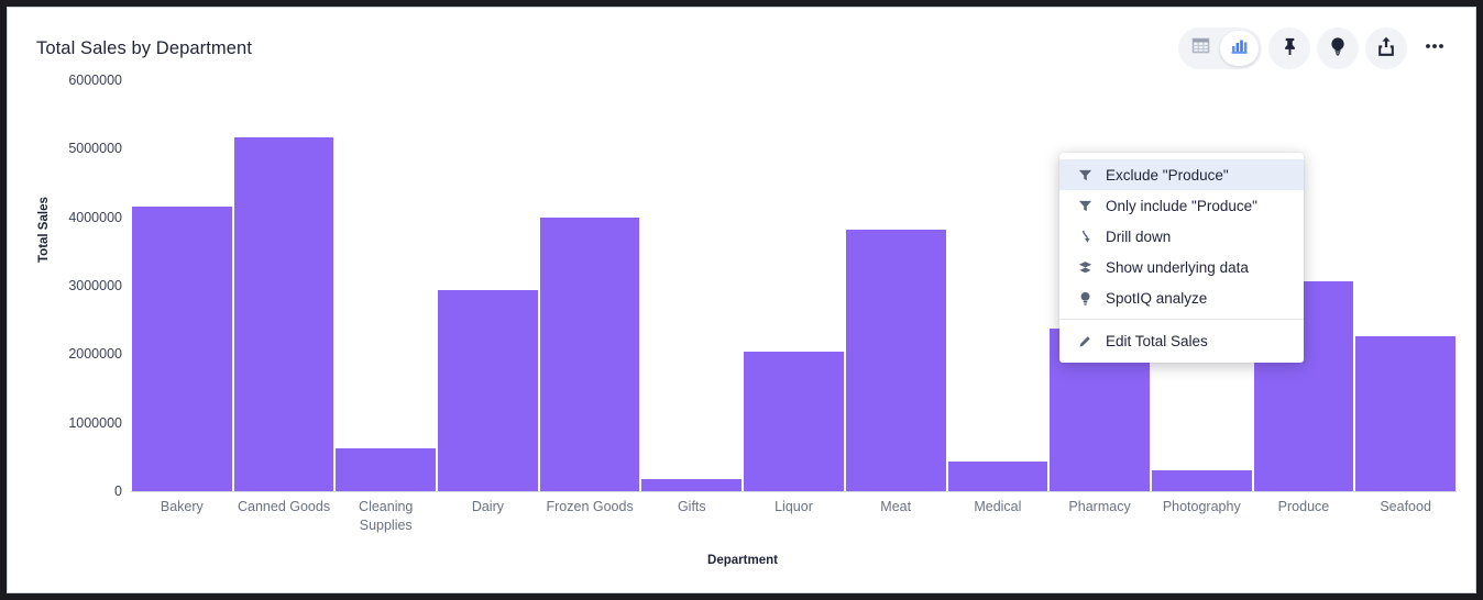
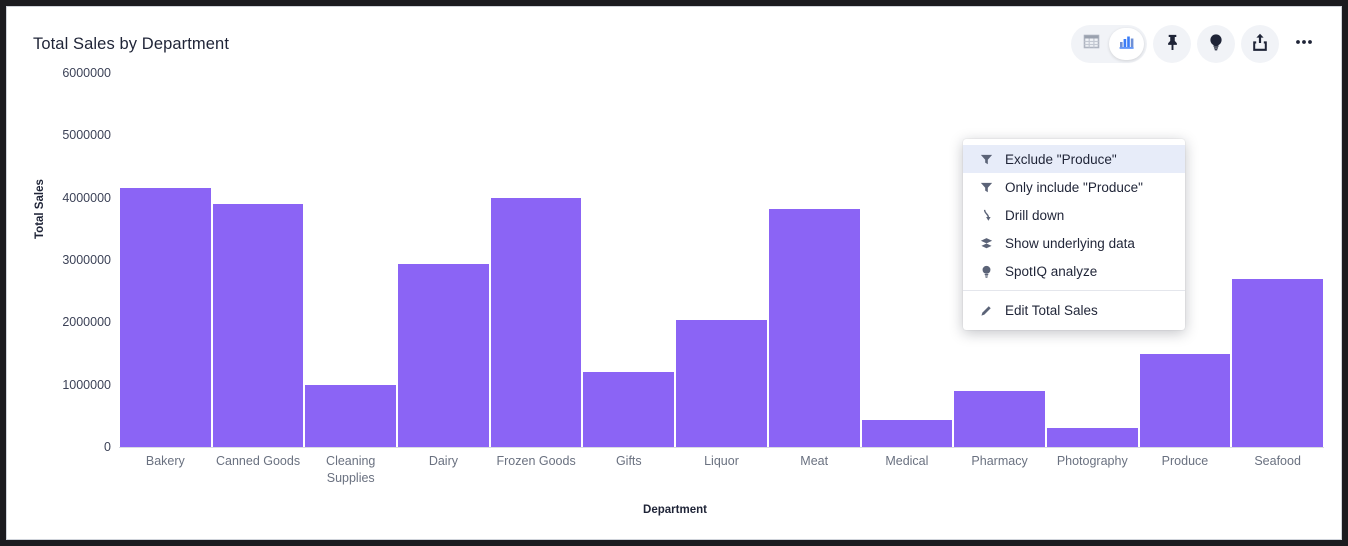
Canned Goods: 5200000 -> 3900000
Cleaning Supplies: 600000 -> 1000000
Gifts: 200000 -> 1200000
Pharmacy: 2400000 -> 900000
Produce: 3100000 -> 1500000
Seafood: 2300000 -> 2700000
